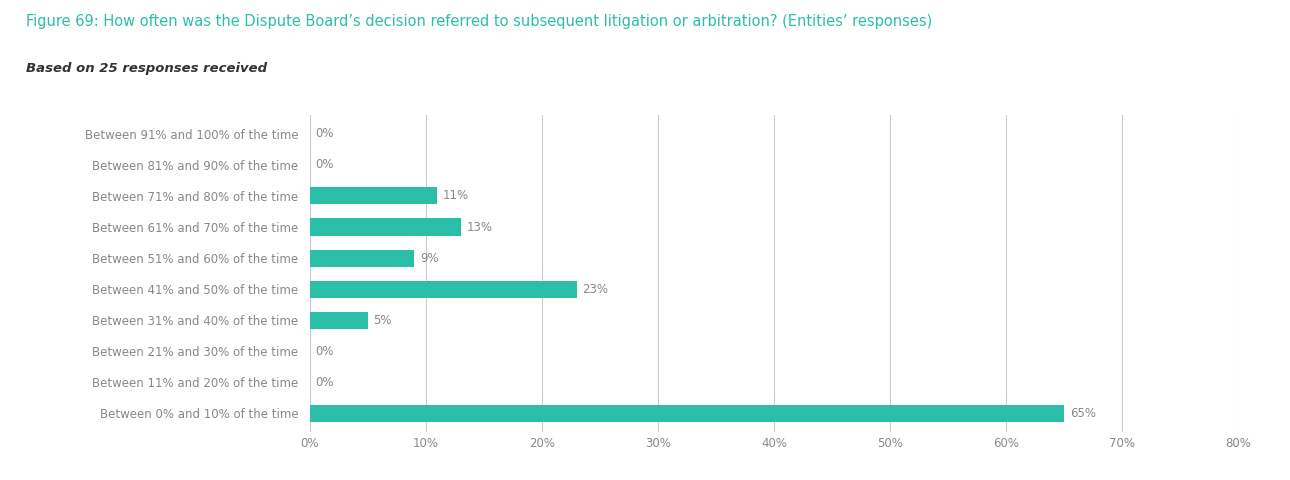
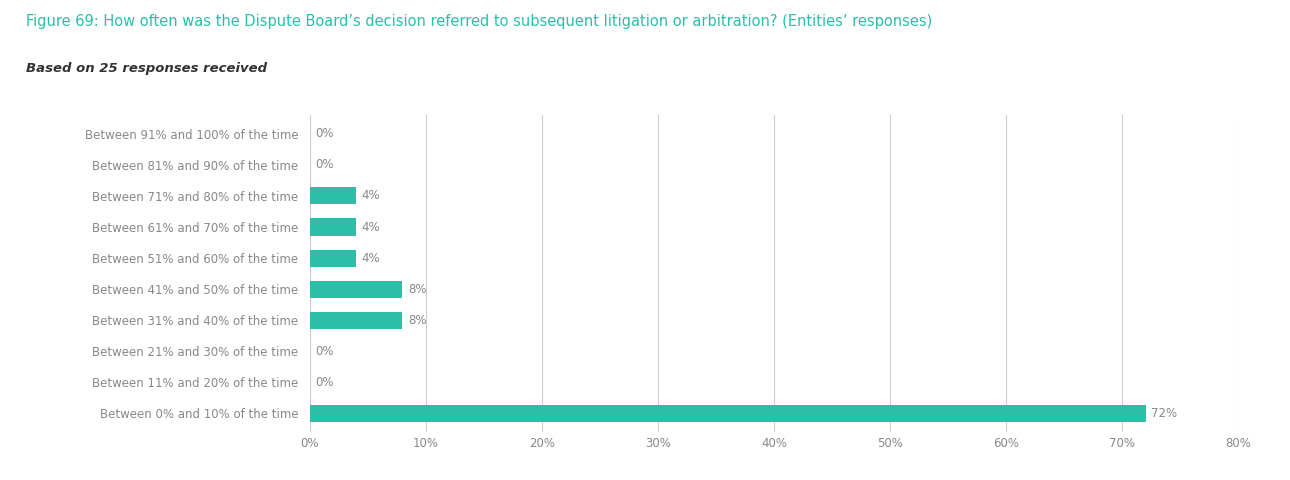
Between 71% and 80% of the time: 11% -> 4%
Between 61% and 70% of the time: 13% -> 4%
Between 51% and 60% of the time: 9% -> 4%
Between 41% and 50% of the time: 23% -> 8%
Between 31% and 40% of the time: 5% -> 8%
Between 0% and 10% of the time: 65% -> 72%
